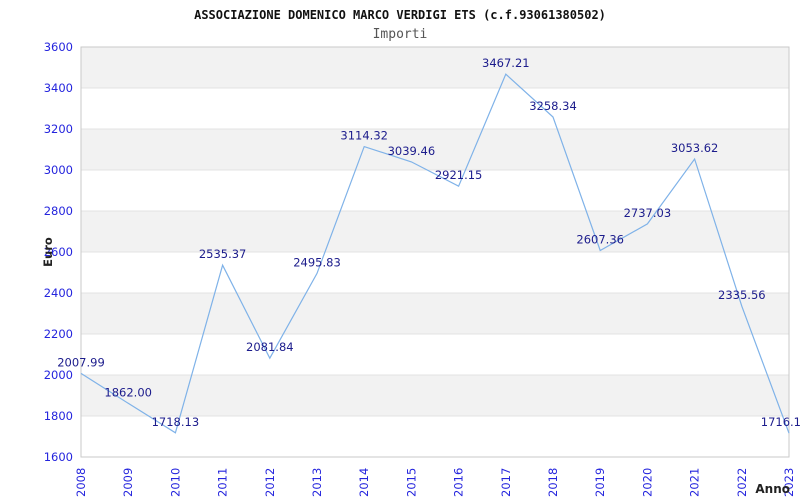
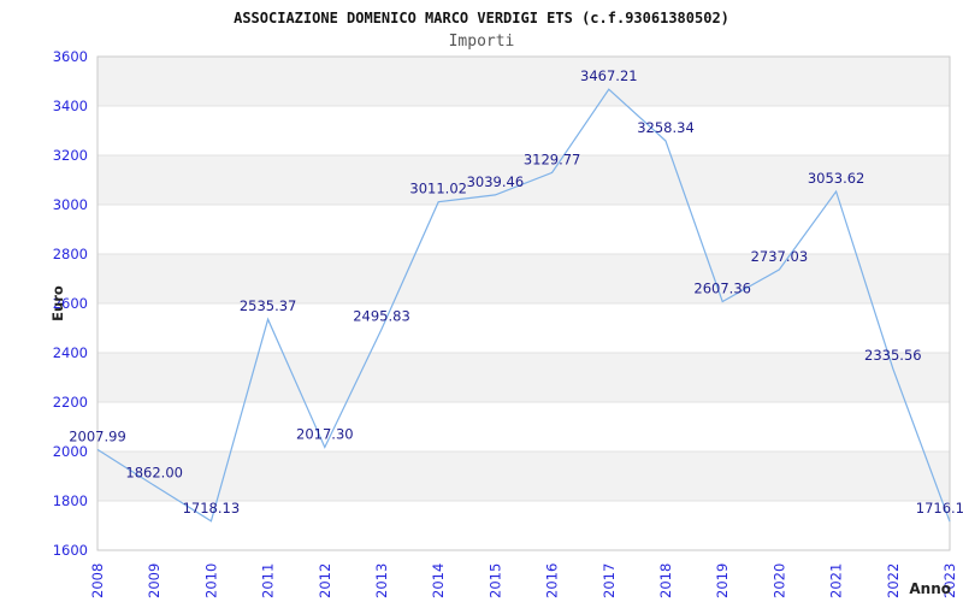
2012: 2081.84 -> 2017.30
2014: 3114.32 -> 3011.02
2016: 2921.15 -> 3129.77
